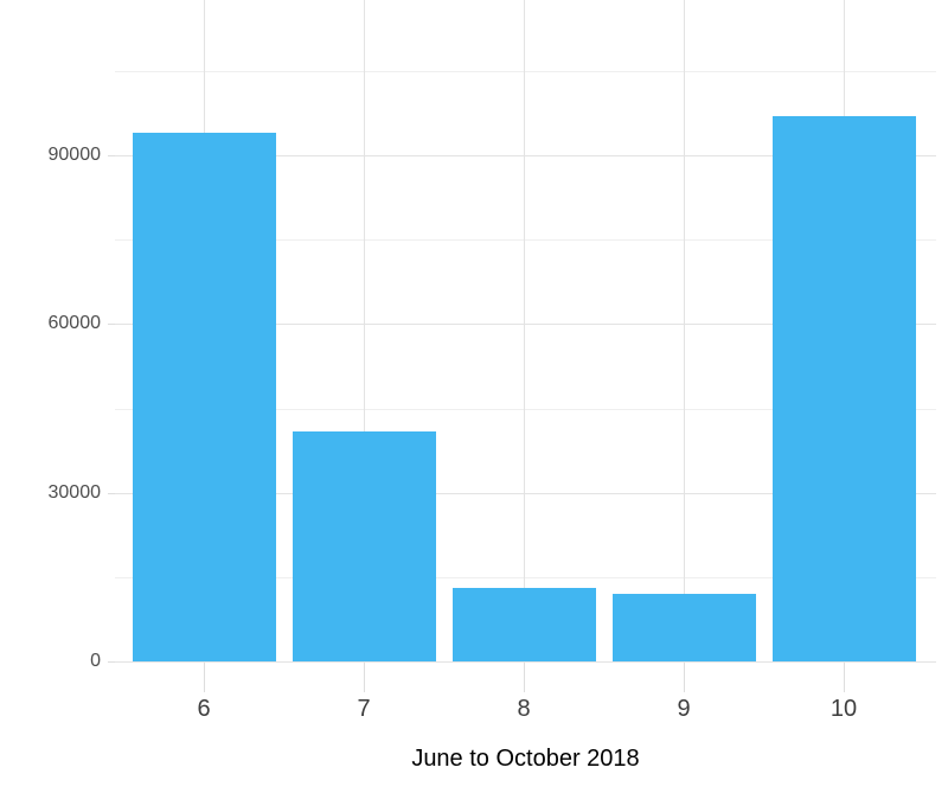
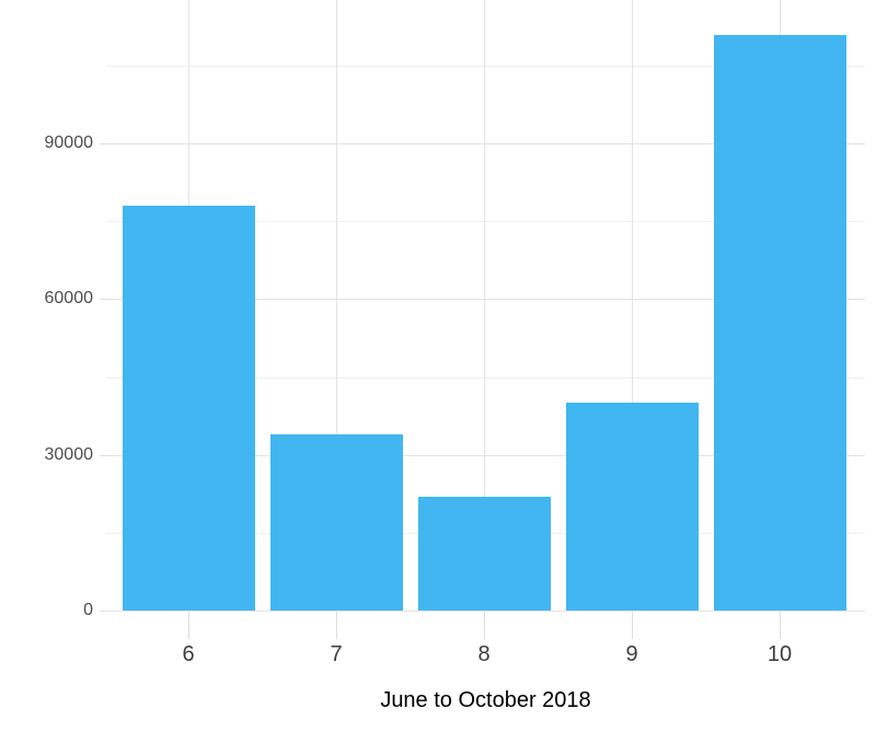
6: 94000 -> 78000
7: 41000 -> 34000
8: 13000 -> 22000
9: 12000 -> 40000
10: 97000 -> 111000
